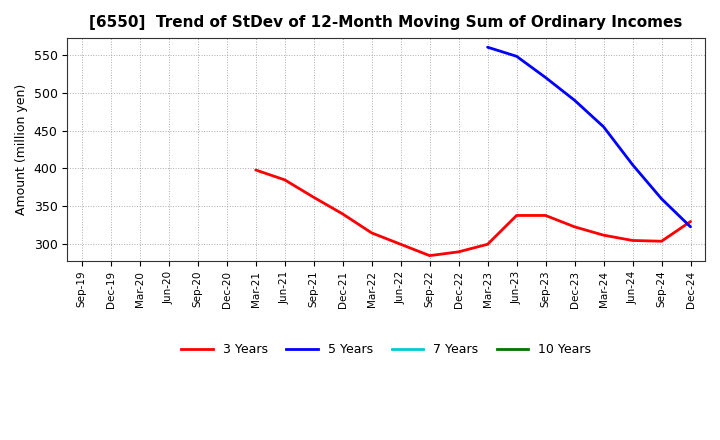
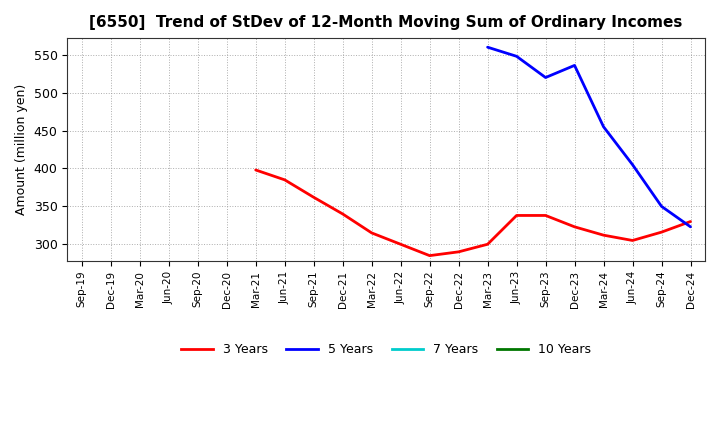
5 Years/Dec-23: 490 -> 536
3 Years/Sep-24: 304 -> 316
5 Years/Sep-24: 360 -> 350
